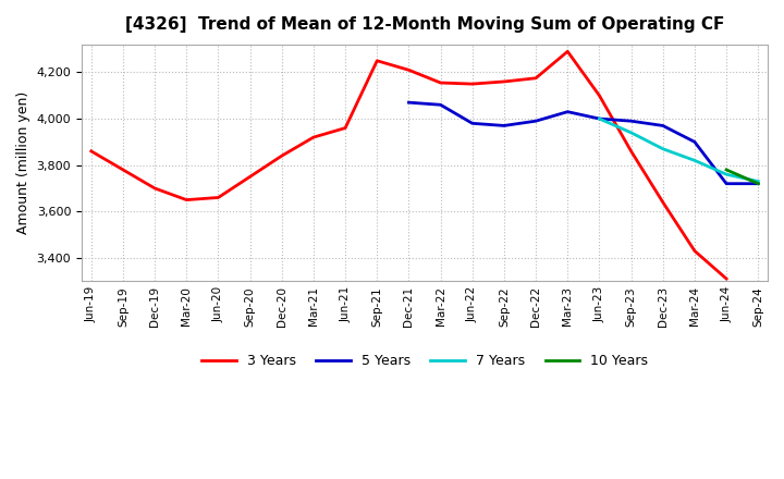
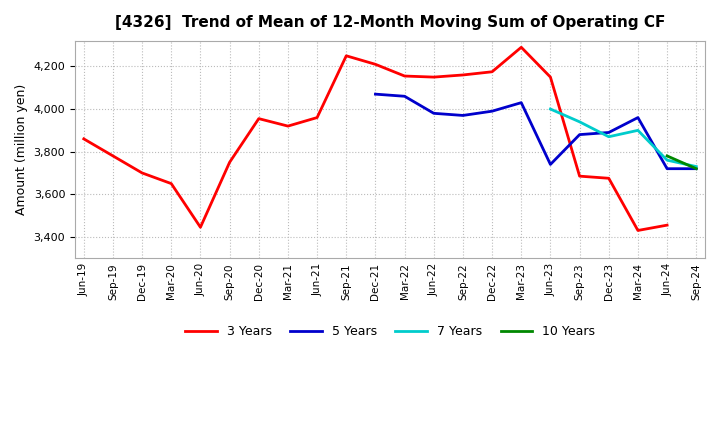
3 Years/Jun-20: 3,660 -> 3,445
3 Years/Dec-20: 3,840 -> 3,955
3 Years/Jun-23: 4,100 -> 4,150
5 Years/Jun-23: 4,000 -> 3,740
3 Years/Sep-23: 3,860 -> 3,685
5 Years/Sep-23: 3,990 -> 3,880
3 Years/Dec-23: 3,640 -> 3,675
5 Years/Dec-23: 3,970 -> 3,890
5 Years/Mar-24: 3,900 -> 3,960
7 Years/Mar-24: 3,820 -> 3,900
3 Years/Jun-24: 3,310 -> 3,455
